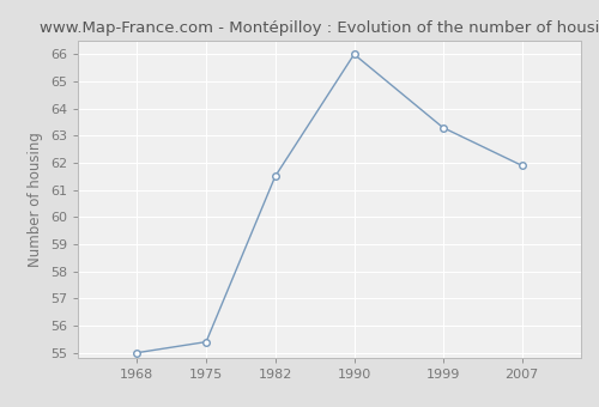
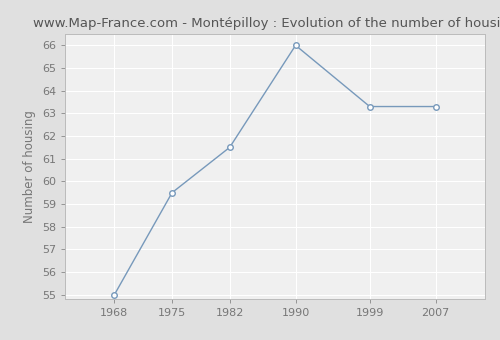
1975: 55.4 -> 59.5
2007: 61.9 -> 63.3
